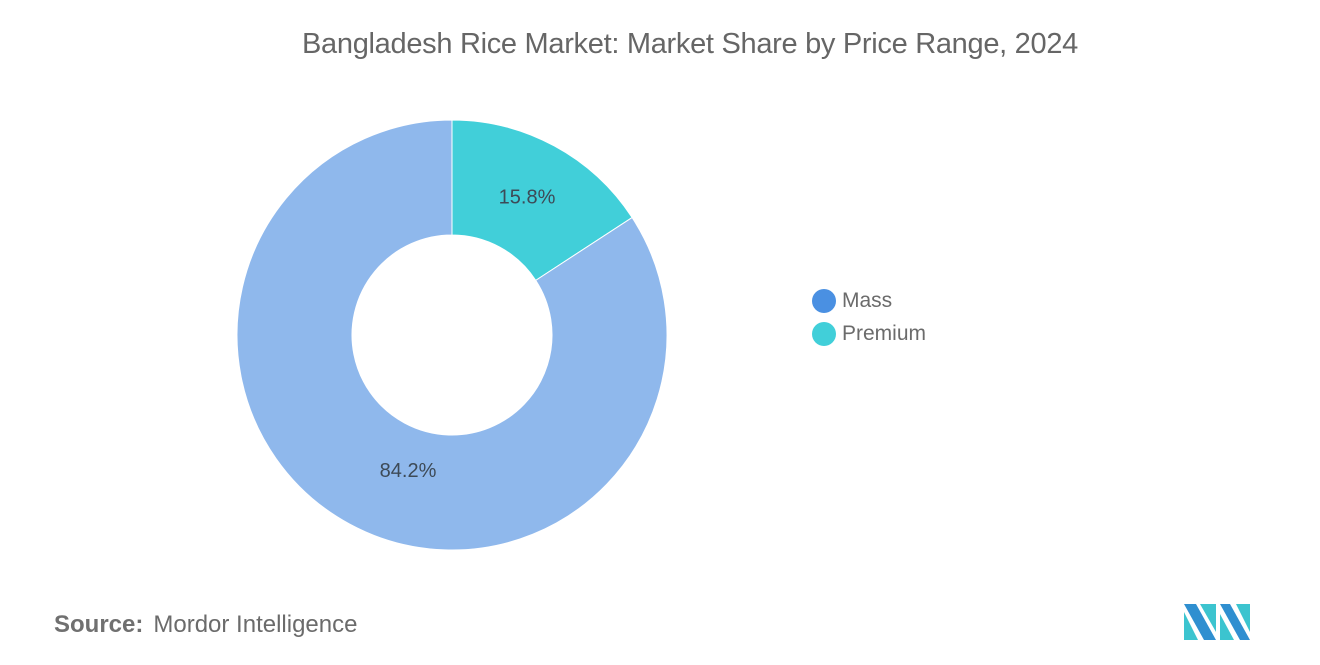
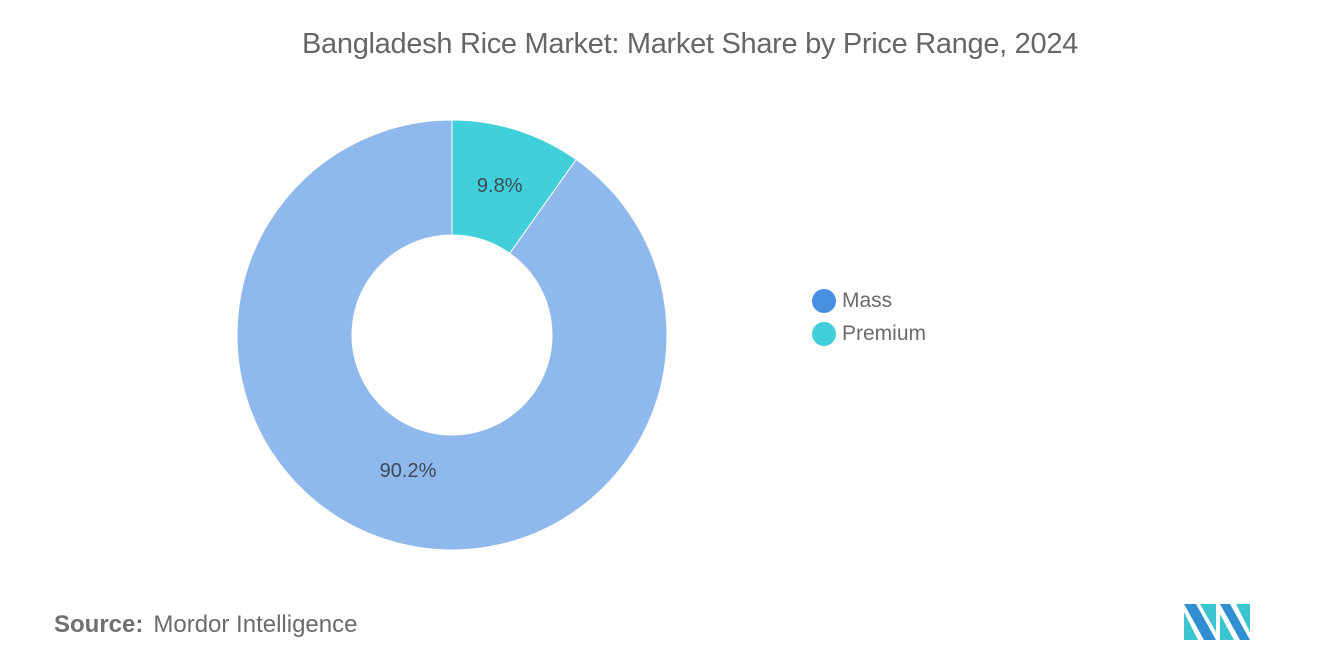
Premium: 15.8% -> 9.8%
Mass: 84.2% -> 90.2%
